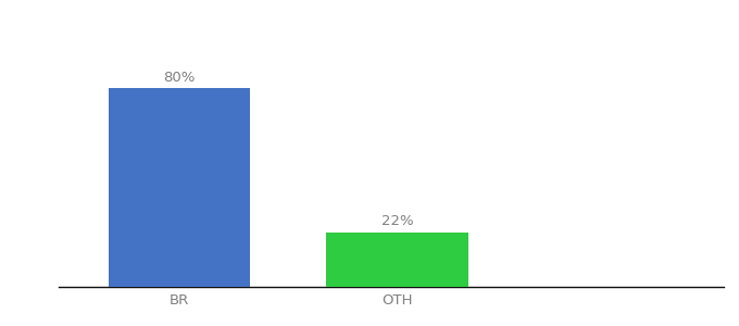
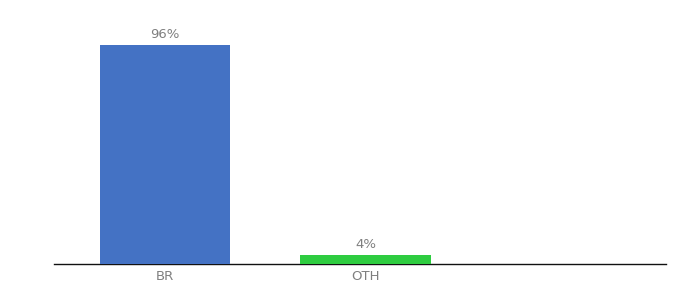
BR: 80% -> 96%
OTH: 22% -> 4%
